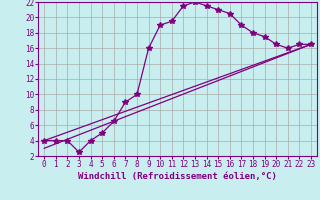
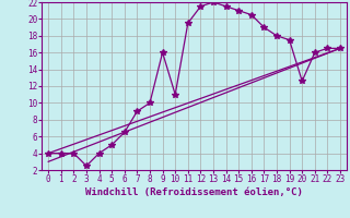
10: 19.0 -> 11.0
20: 16.5 -> 12.6
